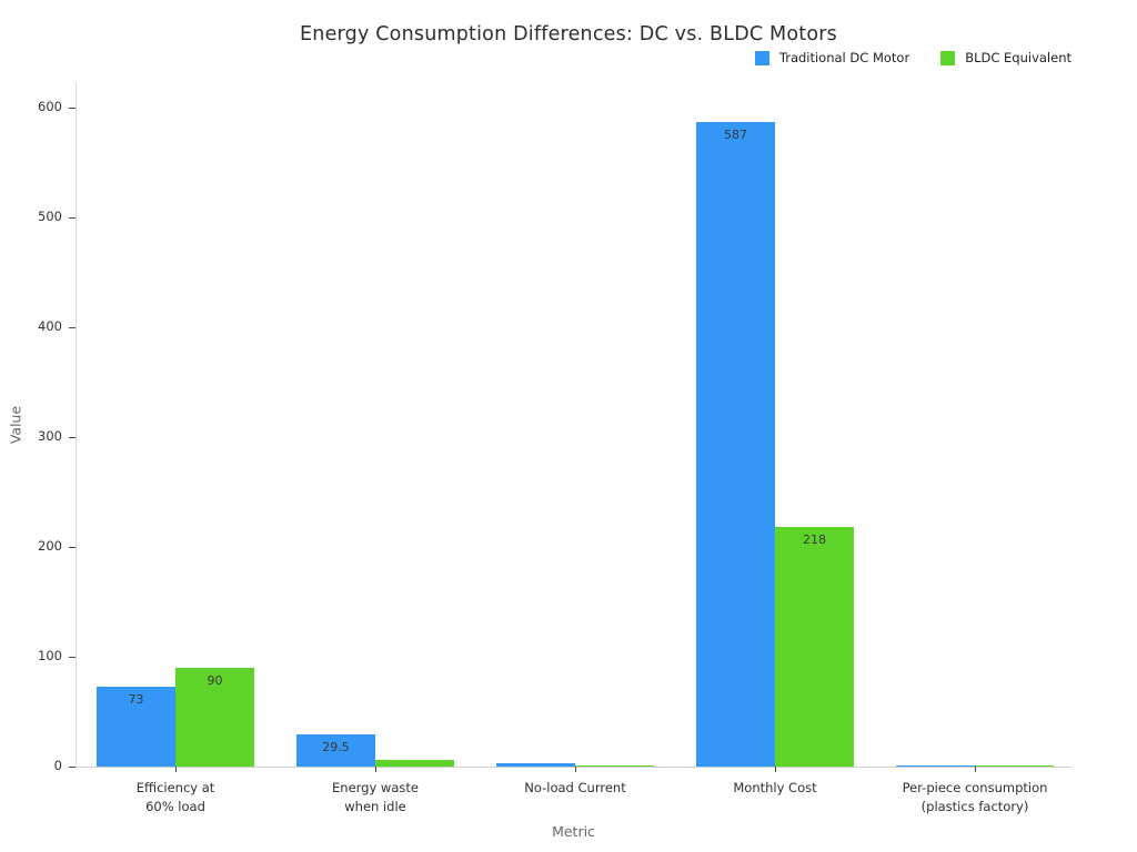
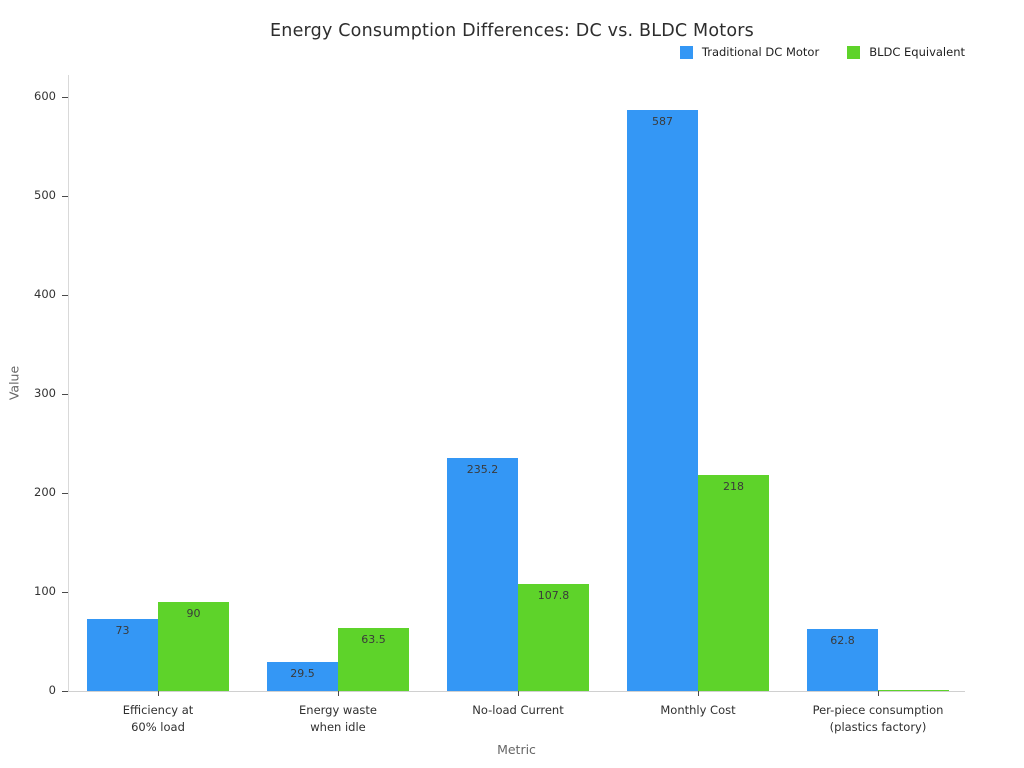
BLDC Equivalent/Energy waste when idle: 6.5 -> 63.5
Traditional DC Motor/No-load Current: 3 -> 235.2
BLDC Equivalent/No-load Current: 0.9 -> 107.8
Traditional DC Motor/Per-piece consumption (plastics factory): 0.6 -> 62.8
